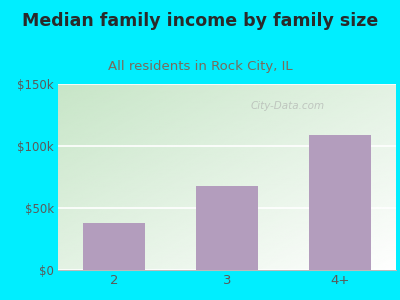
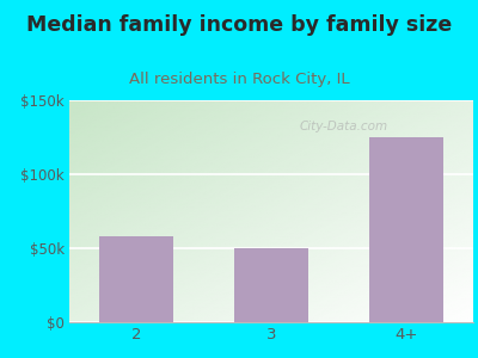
2: $38k -> $58k
3: $68k -> $50k
4+: $109k -> $125k
